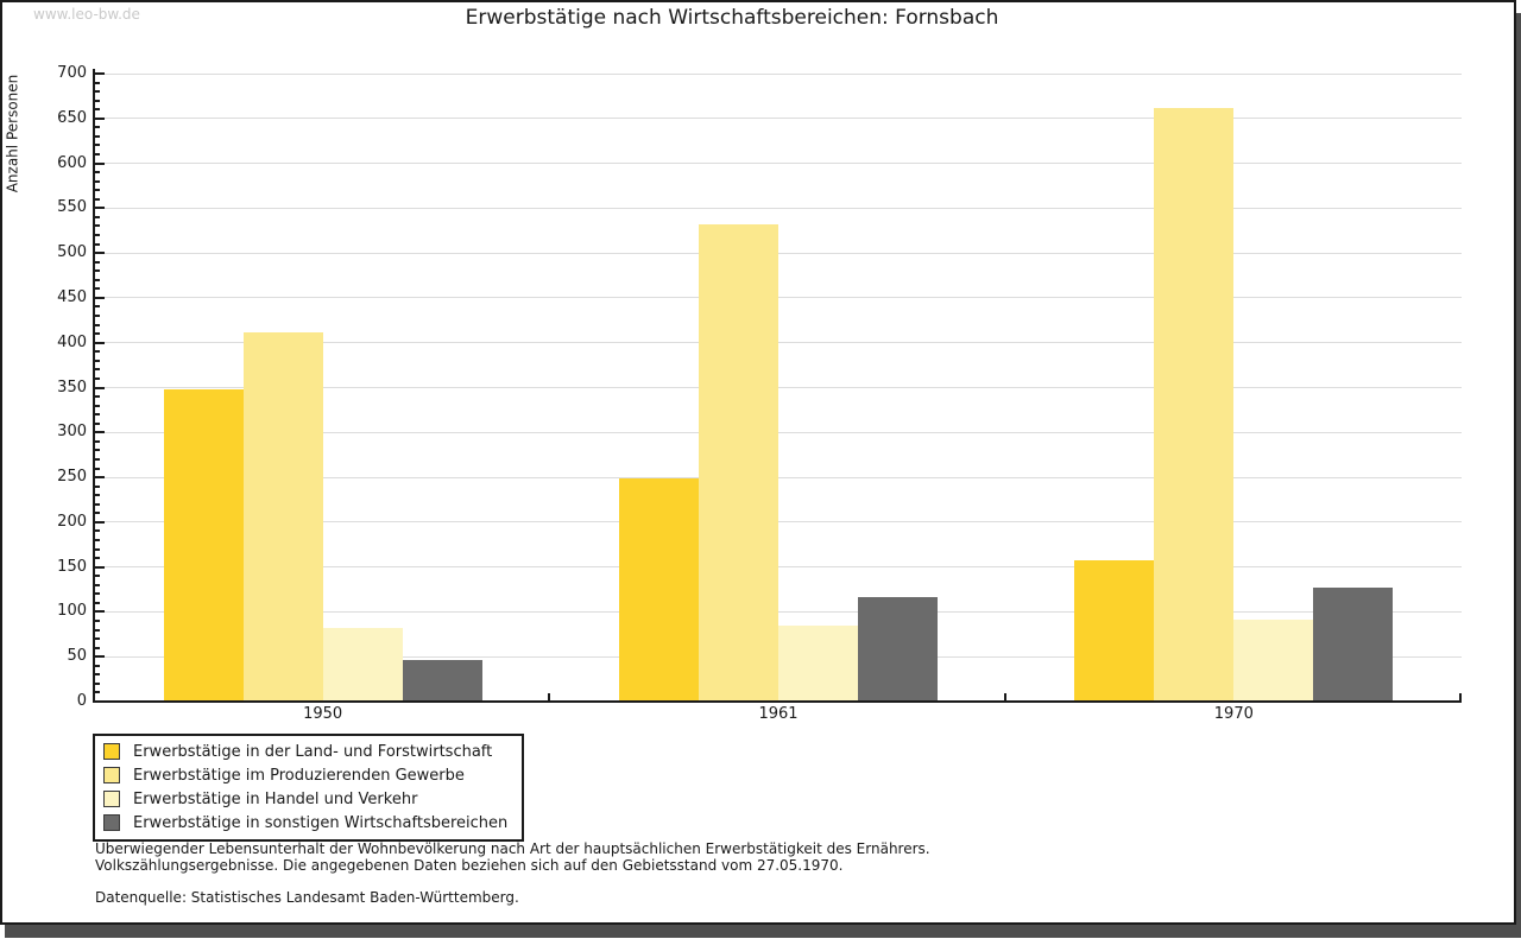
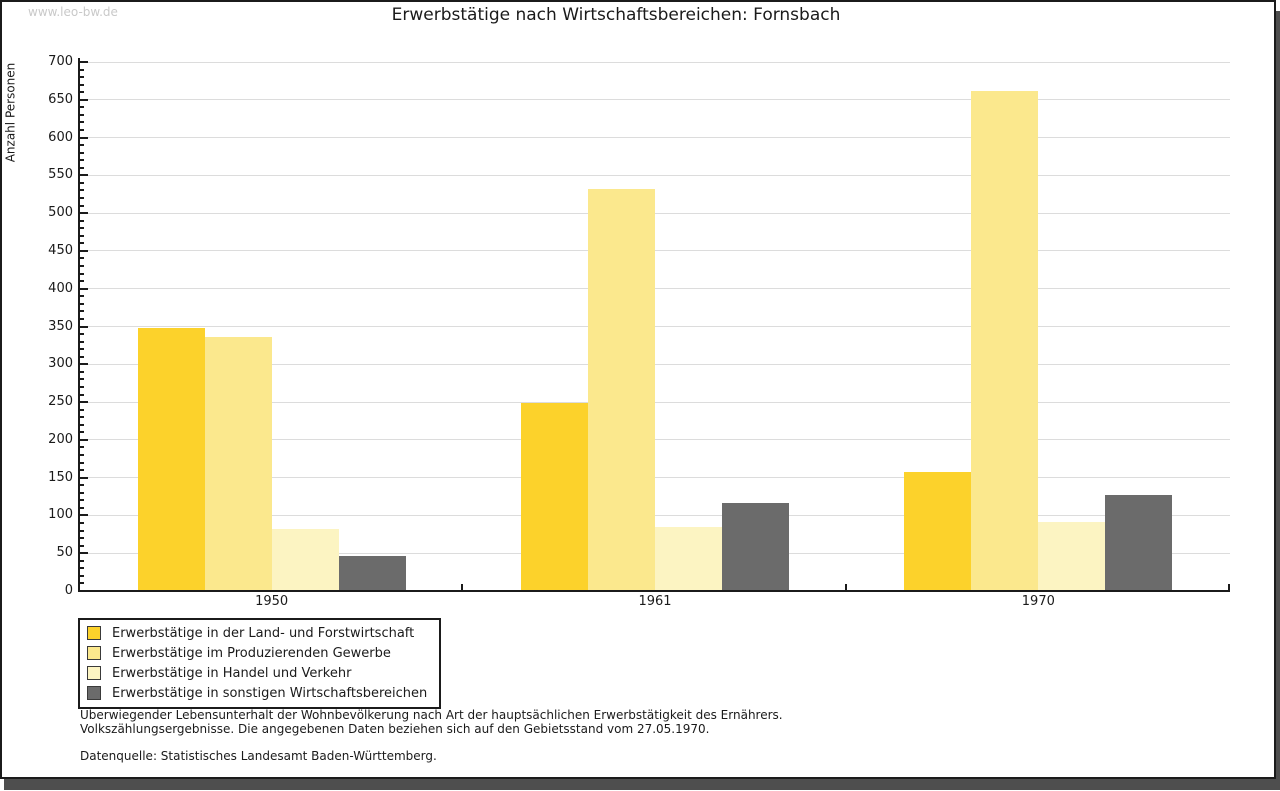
Erwerbstätige im Produzierenden Gewerbe/1950: 410 -> 340
